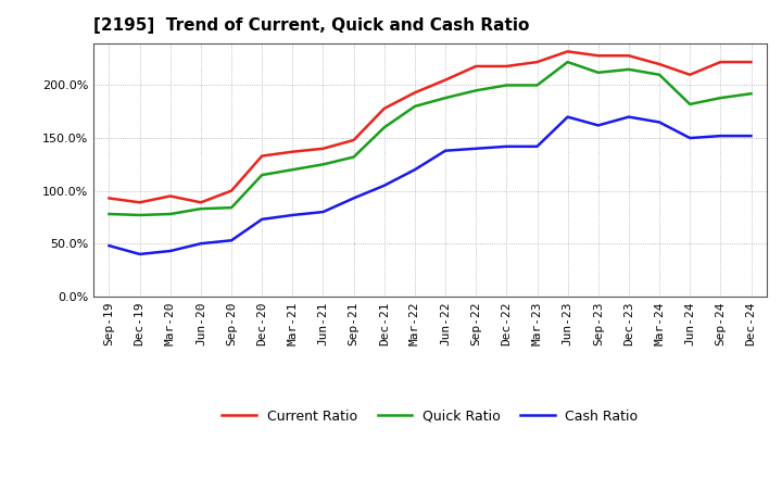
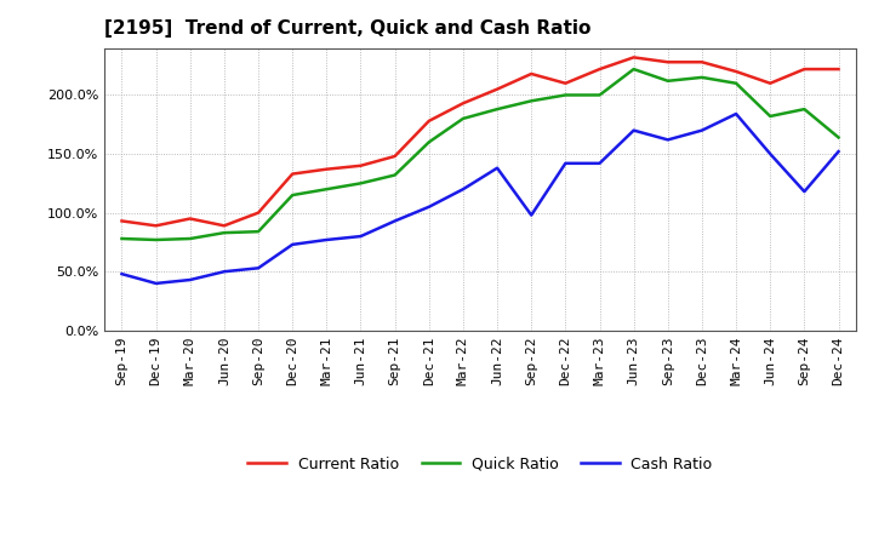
Cash Ratio/Sep-22: 140% -> 98%
Current Ratio/Dec-22: 218% -> 210%
Cash Ratio/Mar-24: 165% -> 184%
Cash Ratio/Sep-24: 152% -> 118%
Quick Ratio/Dec-24: 192% -> 164%
